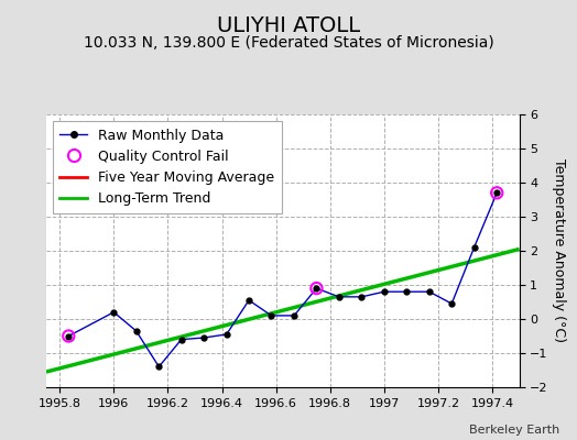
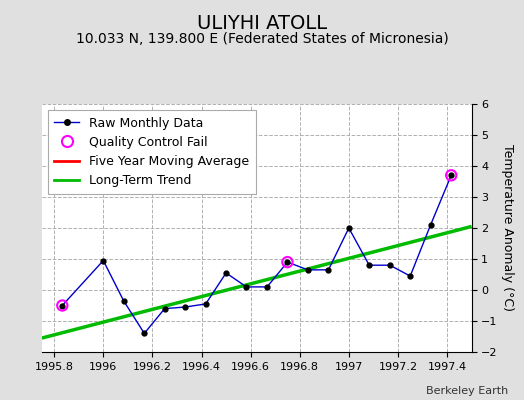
Raw Monthly Data/1996: 0.20 -> 0.95
Raw Monthly Data/1997: 0.80 -> 2.00
